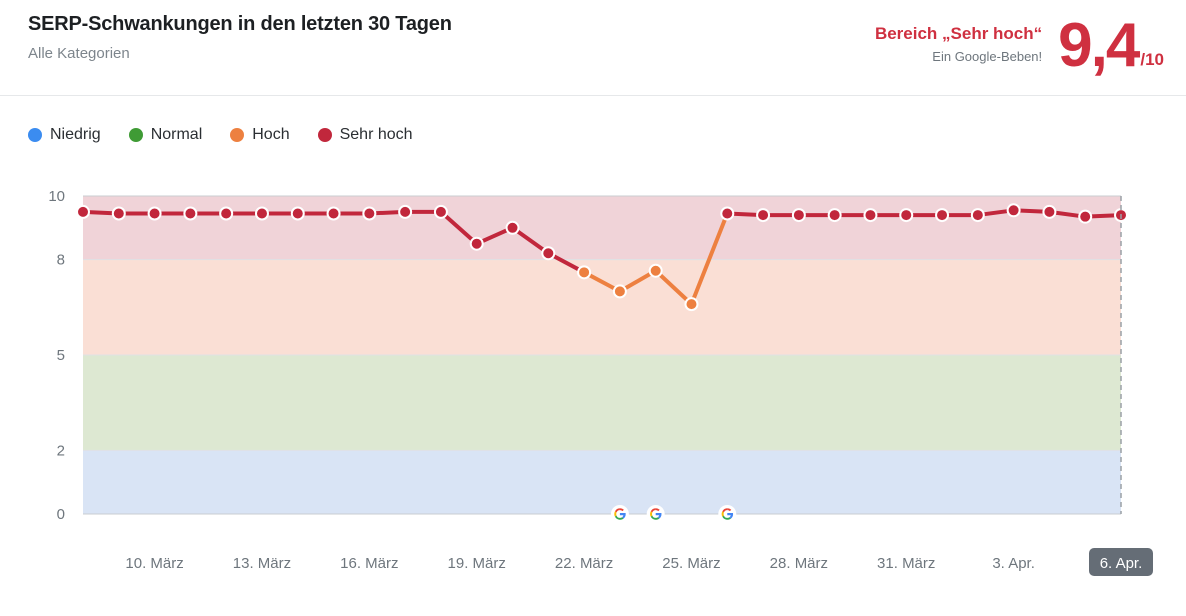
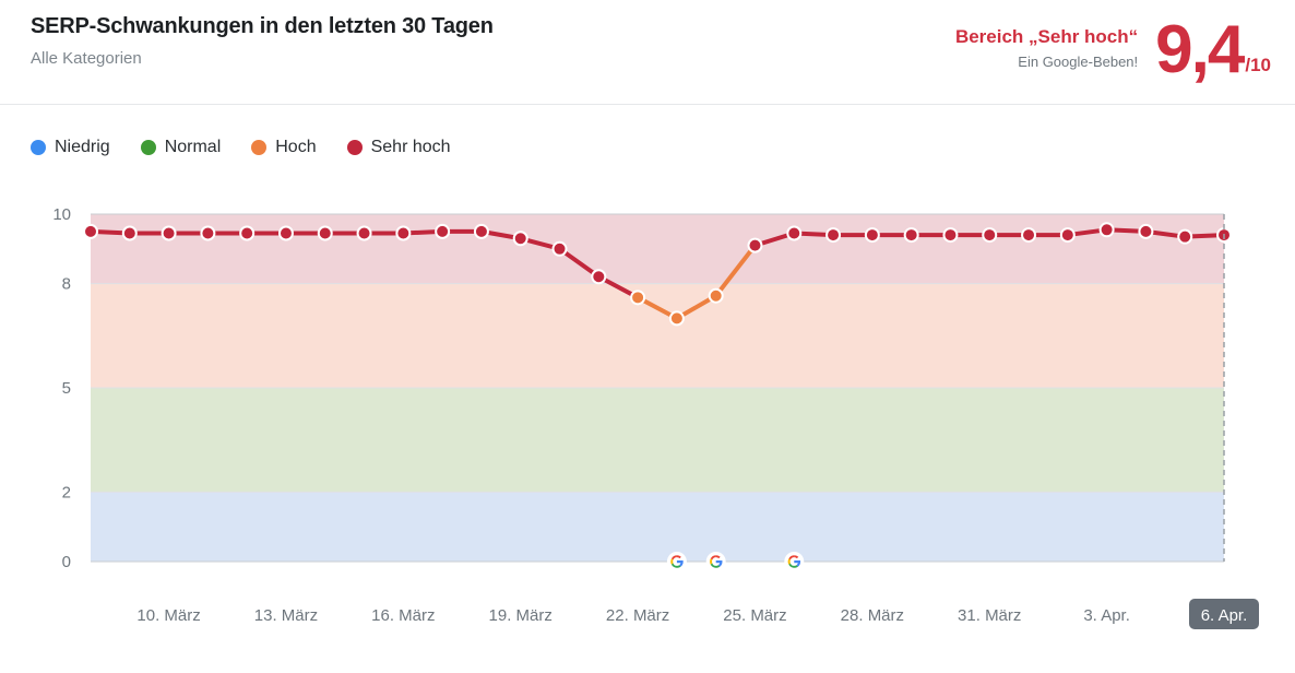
19. März: 8.5 -> 9.3
25. März: 6.6 -> 9.1
